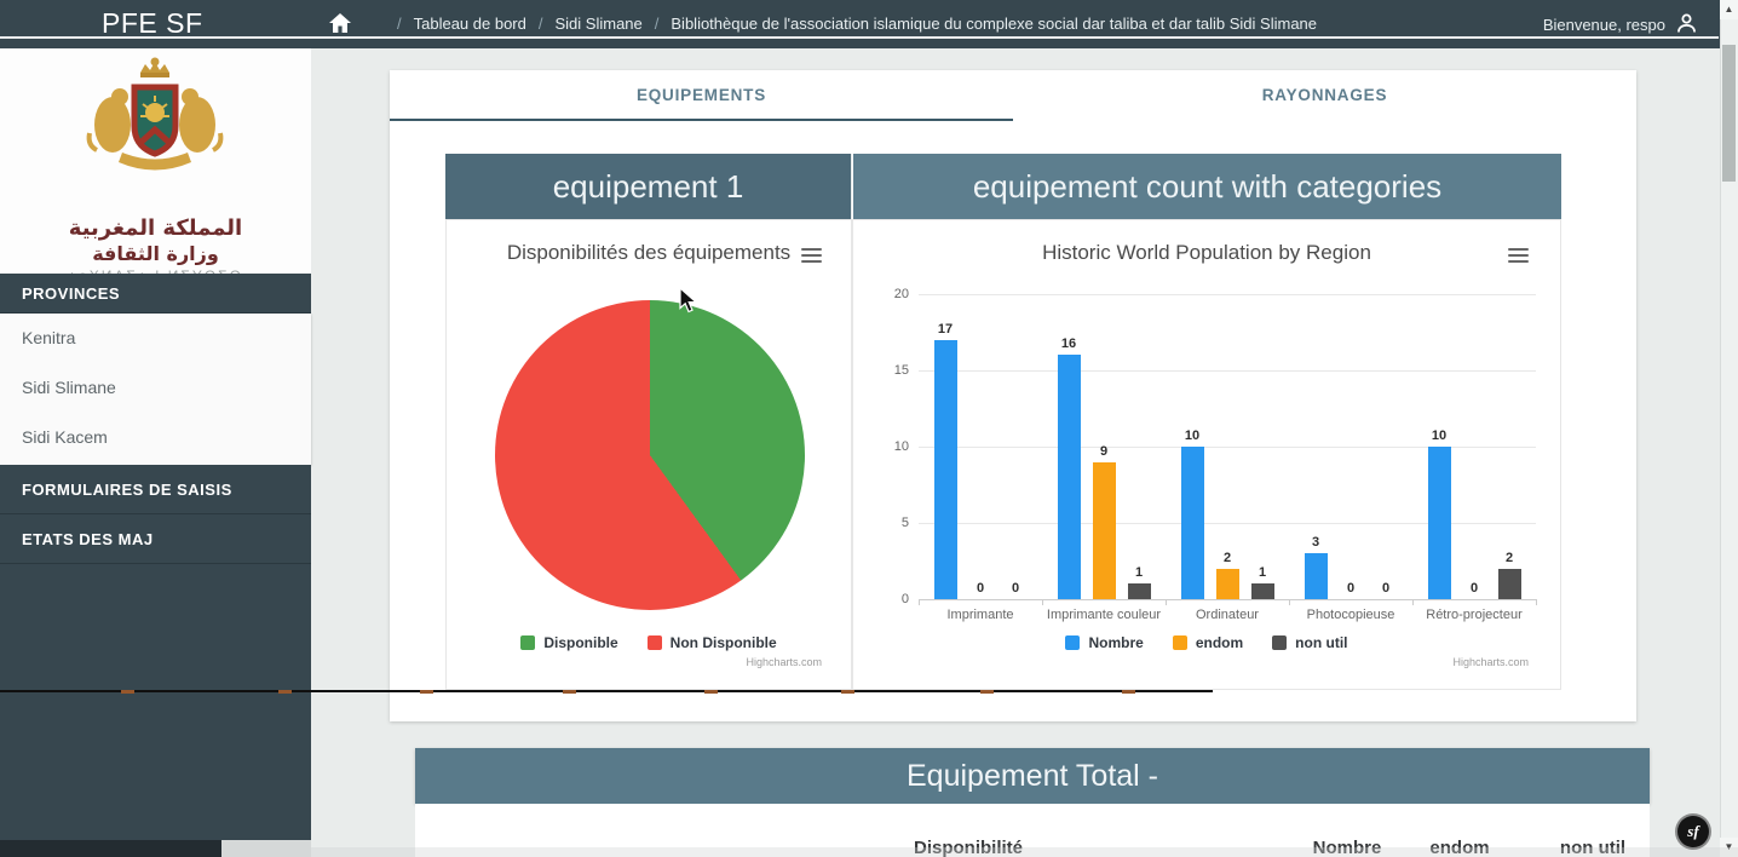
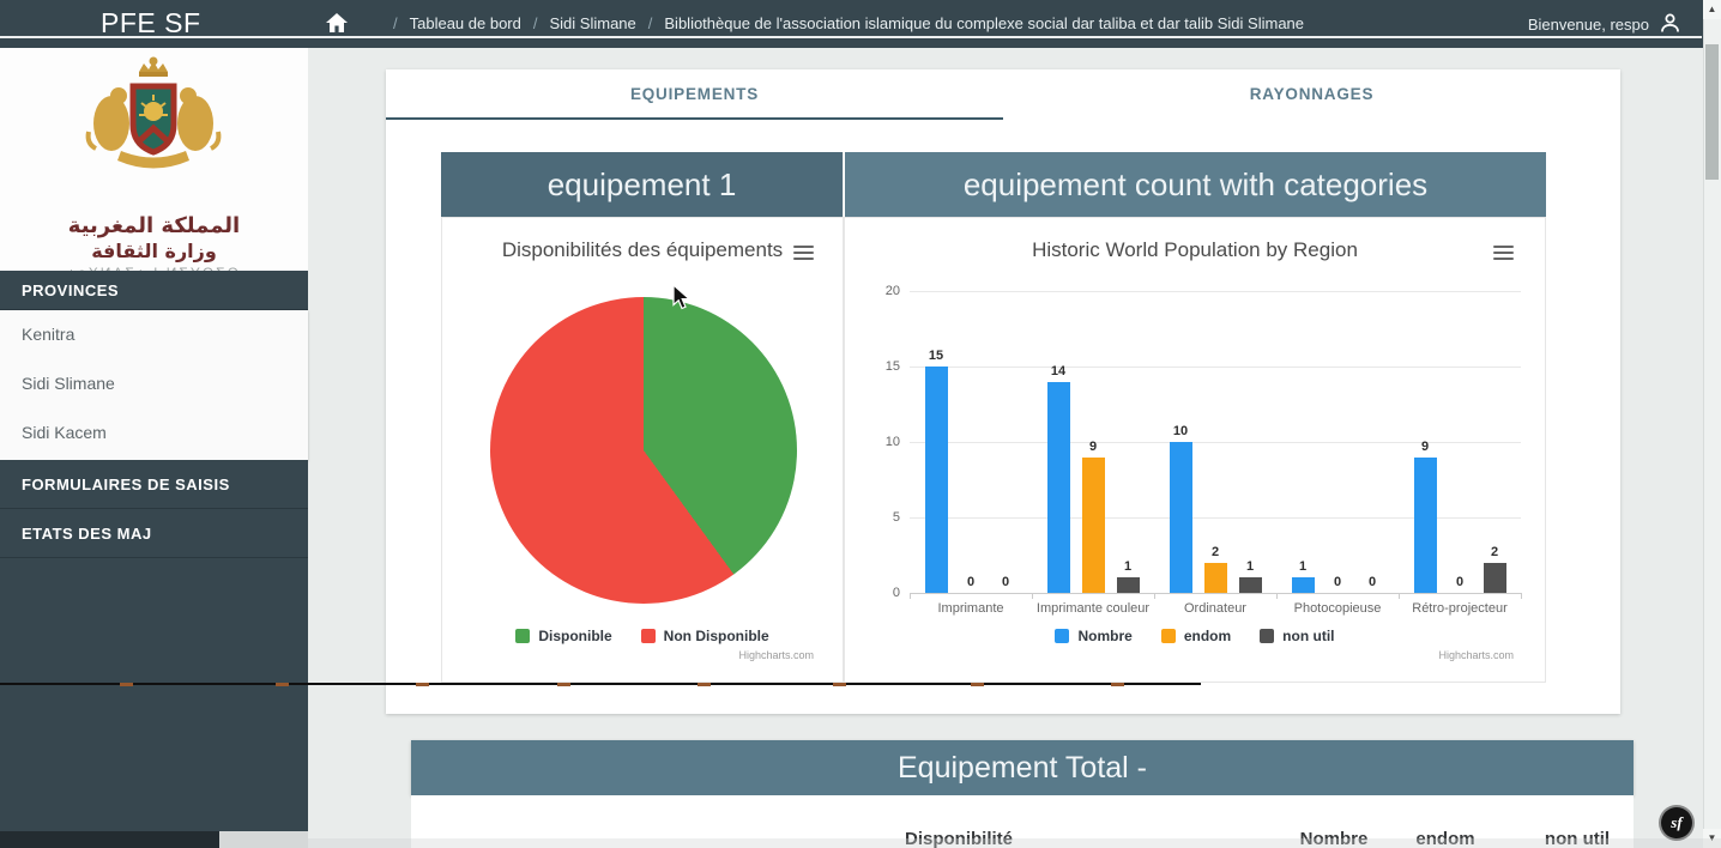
Historic World Population by Region/Nombre/Imprimante: 17 -> 15
Historic World Population by Region/Nombre/Imprimante couleur: 16 -> 14
Historic World Population by Region/Nombre/Photocopieuse: 3 -> 1
Historic World Population by Region/Nombre/Rétro-projecteur: 10 -> 9
